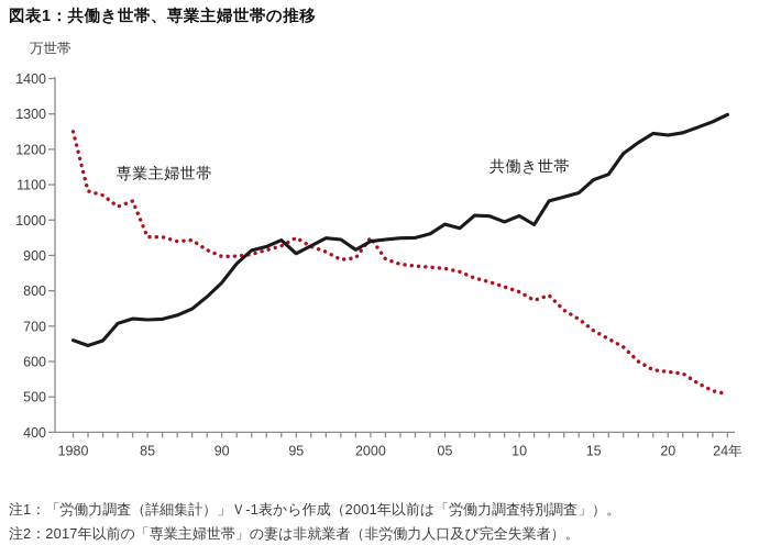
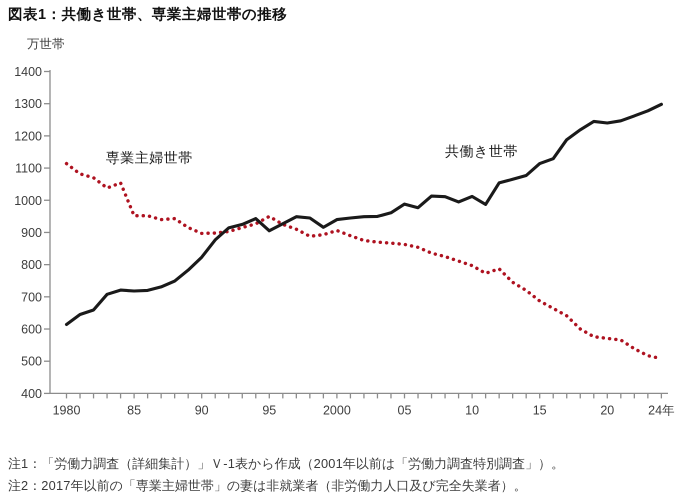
専業主婦世帯/1980: 1250 -> 1110
共働き世帯/1980: 660 -> 610
専業主婦世帯/2000: 950 -> 910
